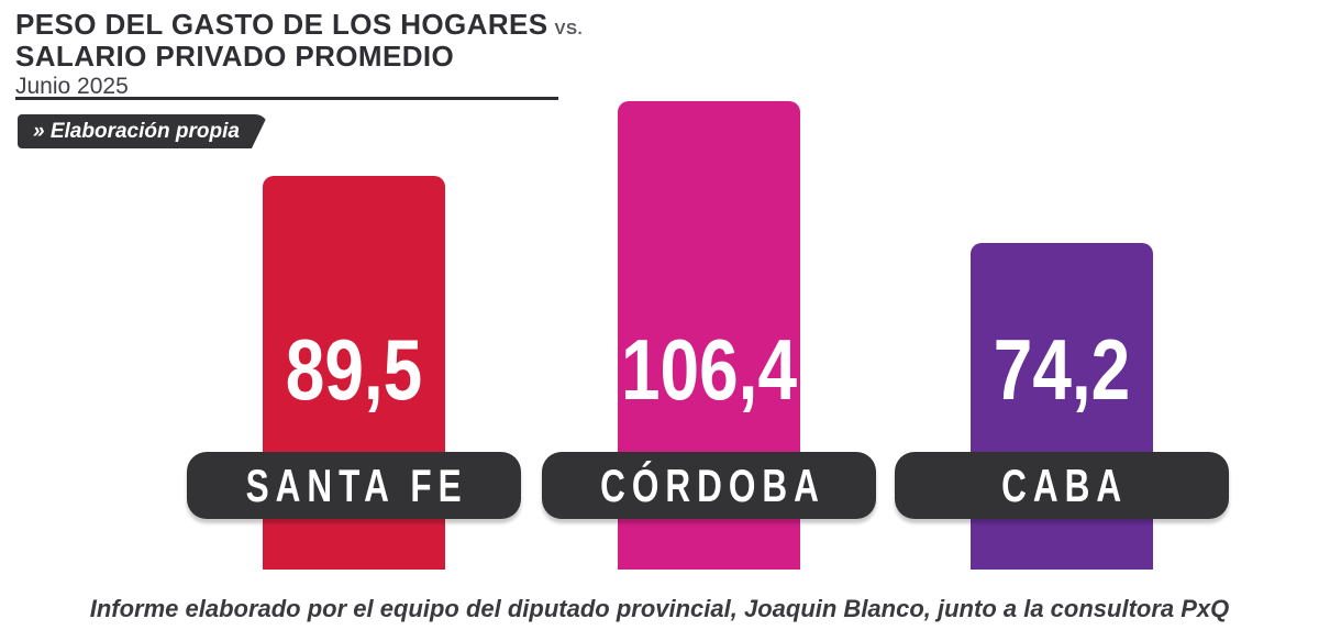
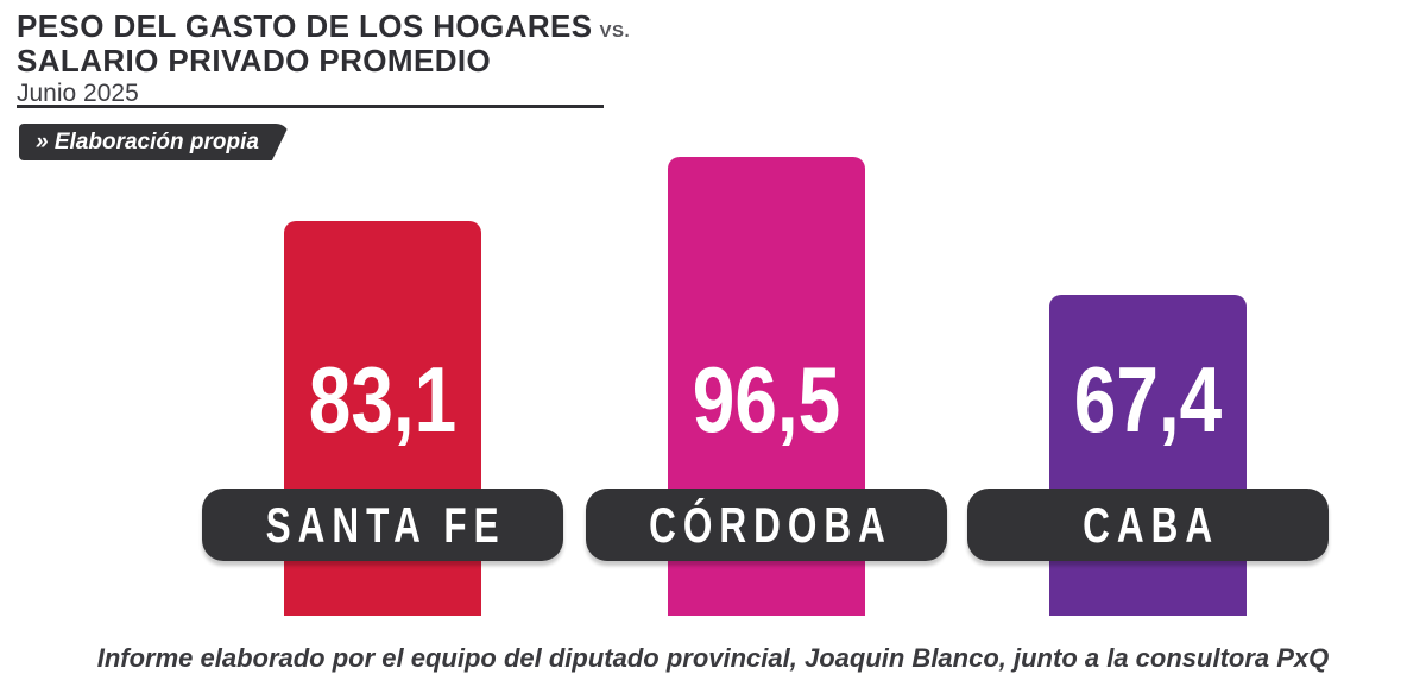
SANTA FE: 89,5 -> 83,1
CÓRDOBA: 106,4 -> 96,5
CABA: 74,2 -> 67,4
